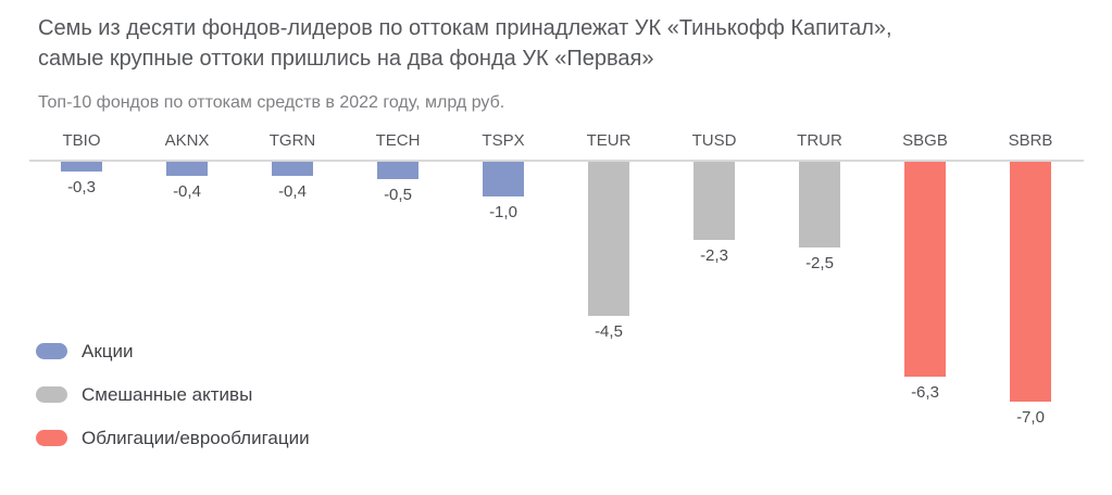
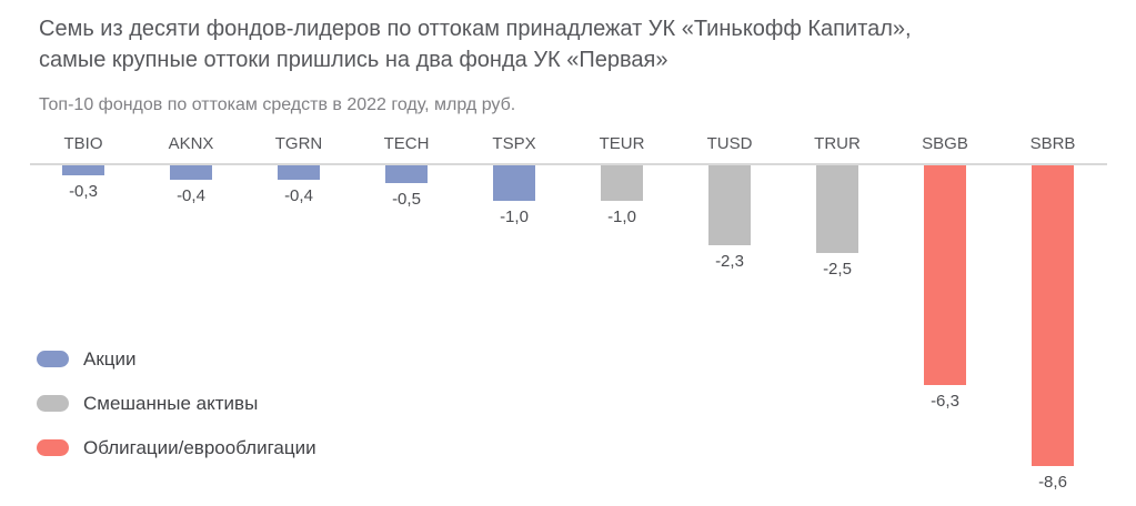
TEUR: -4,5 -> -1,0
SBRB: -7,0 -> -8,6
